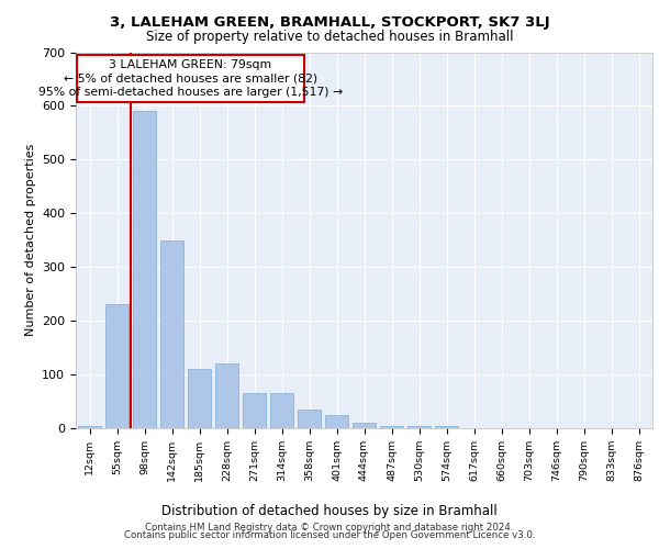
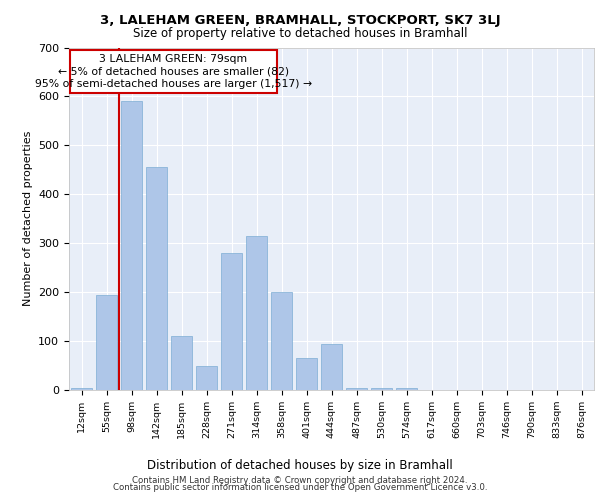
55sqm: 230 -> 195
142sqm: 350 -> 455
228sqm: 120 -> 50
271sqm: 65 -> 280
314sqm: 65 -> 315
358sqm: 35 -> 200
401sqm: 25 -> 65
444sqm: 10 -> 95
